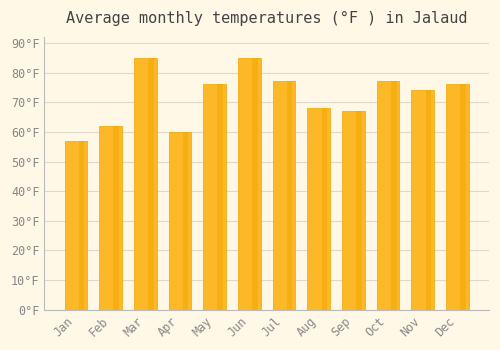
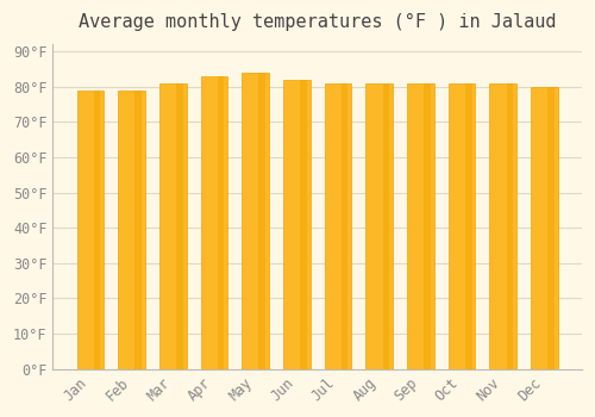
Jan: 57°F -> 79°F
Feb: 62°F -> 79°F
Mar: 85°F -> 81°F
Apr: 60°F -> 83°F
May: 76°F -> 84°F
Jun: 85°F -> 82°F
Jul: 77°F -> 81°F
Aug: 68°F -> 81°F
Sep: 67°F -> 81°F
Oct: 77°F -> 81°F
Nov: 74°F -> 81°F
Dec: 76°F -> 80°F
